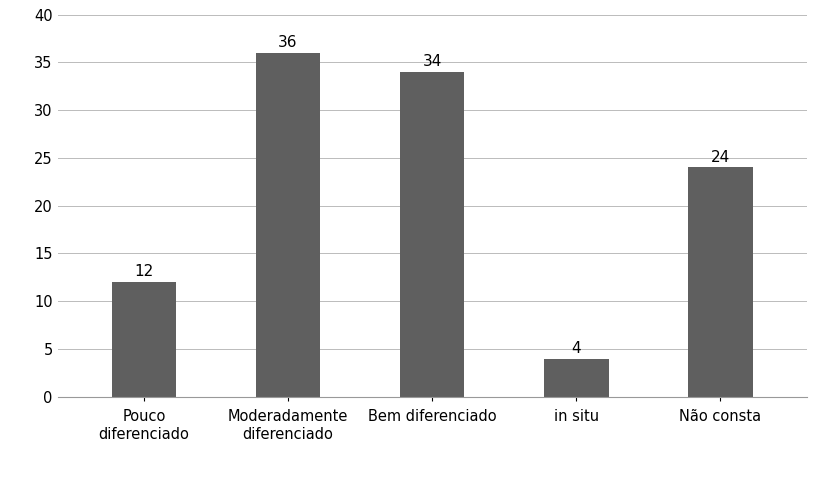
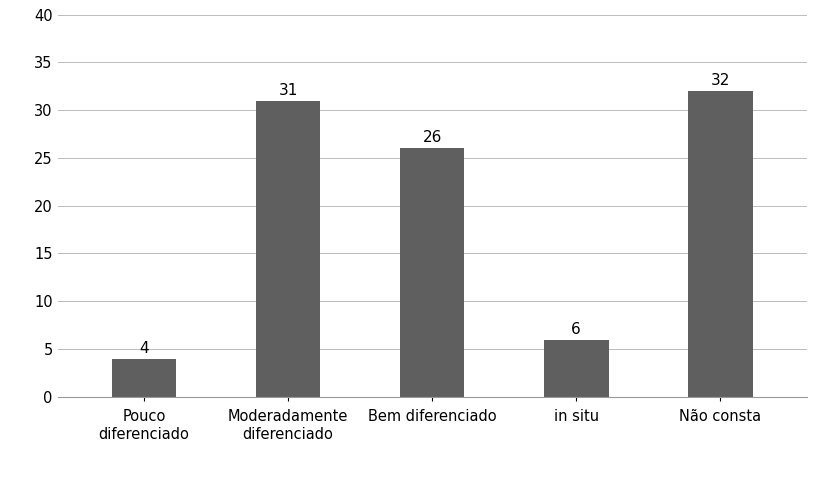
Pouco diferenciado: 12 -> 4
Moderadamente diferenciado: 36 -> 31
Bem diferenciado: 34 -> 26
in situ: 4 -> 6
Não consta: 24 -> 32
